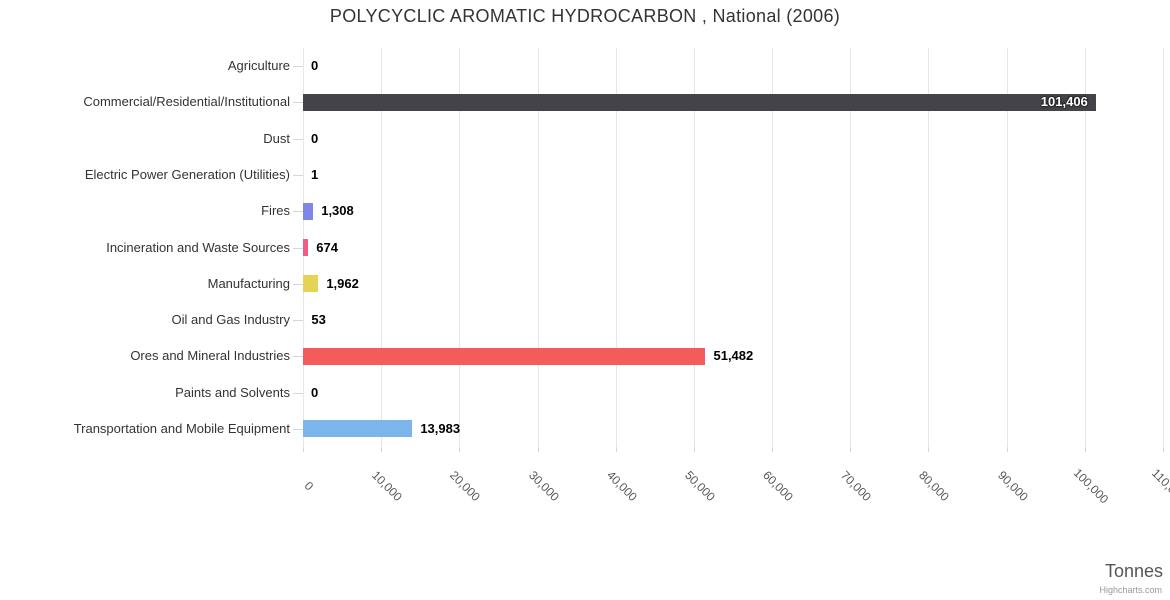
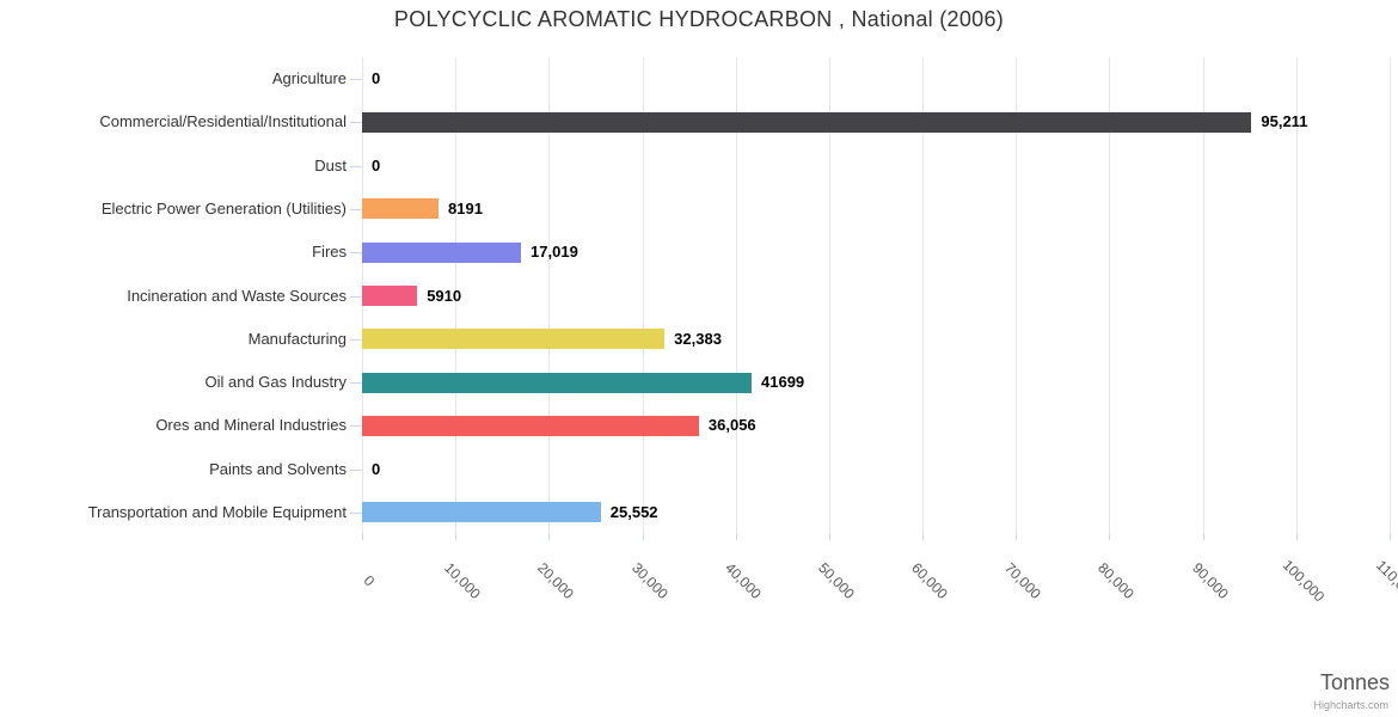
Commercial/Residential/Institutional: 101,406 -> 95,211
Electric Power Generation (Utilities): 1 -> 8191
Fires: 1,308 -> 17,019
Incineration and Waste Sources: 674 -> 5910
Manufacturing: 1,962 -> 32,383
Oil and Gas Industry: 53 -> 41699
Ores and Mineral Industries: 51,482 -> 36,056
Transportation and Mobile Equipment: 13,983 -> 25,552
